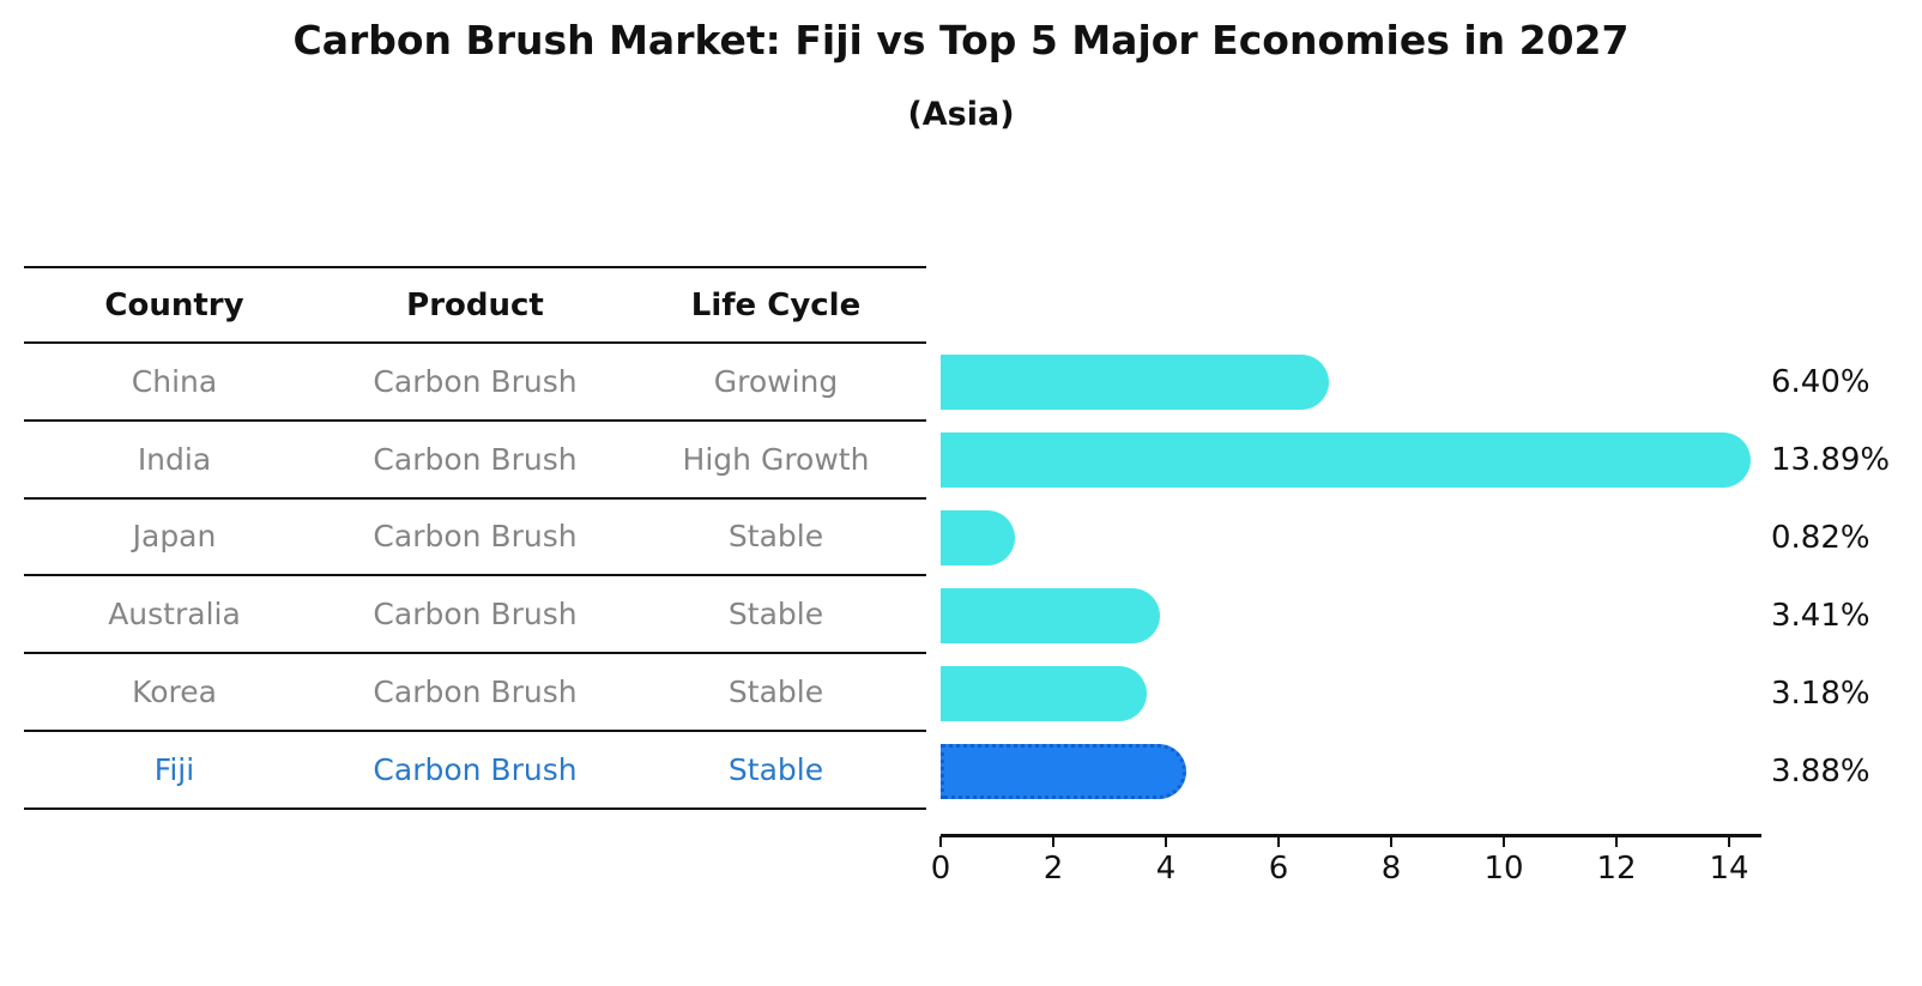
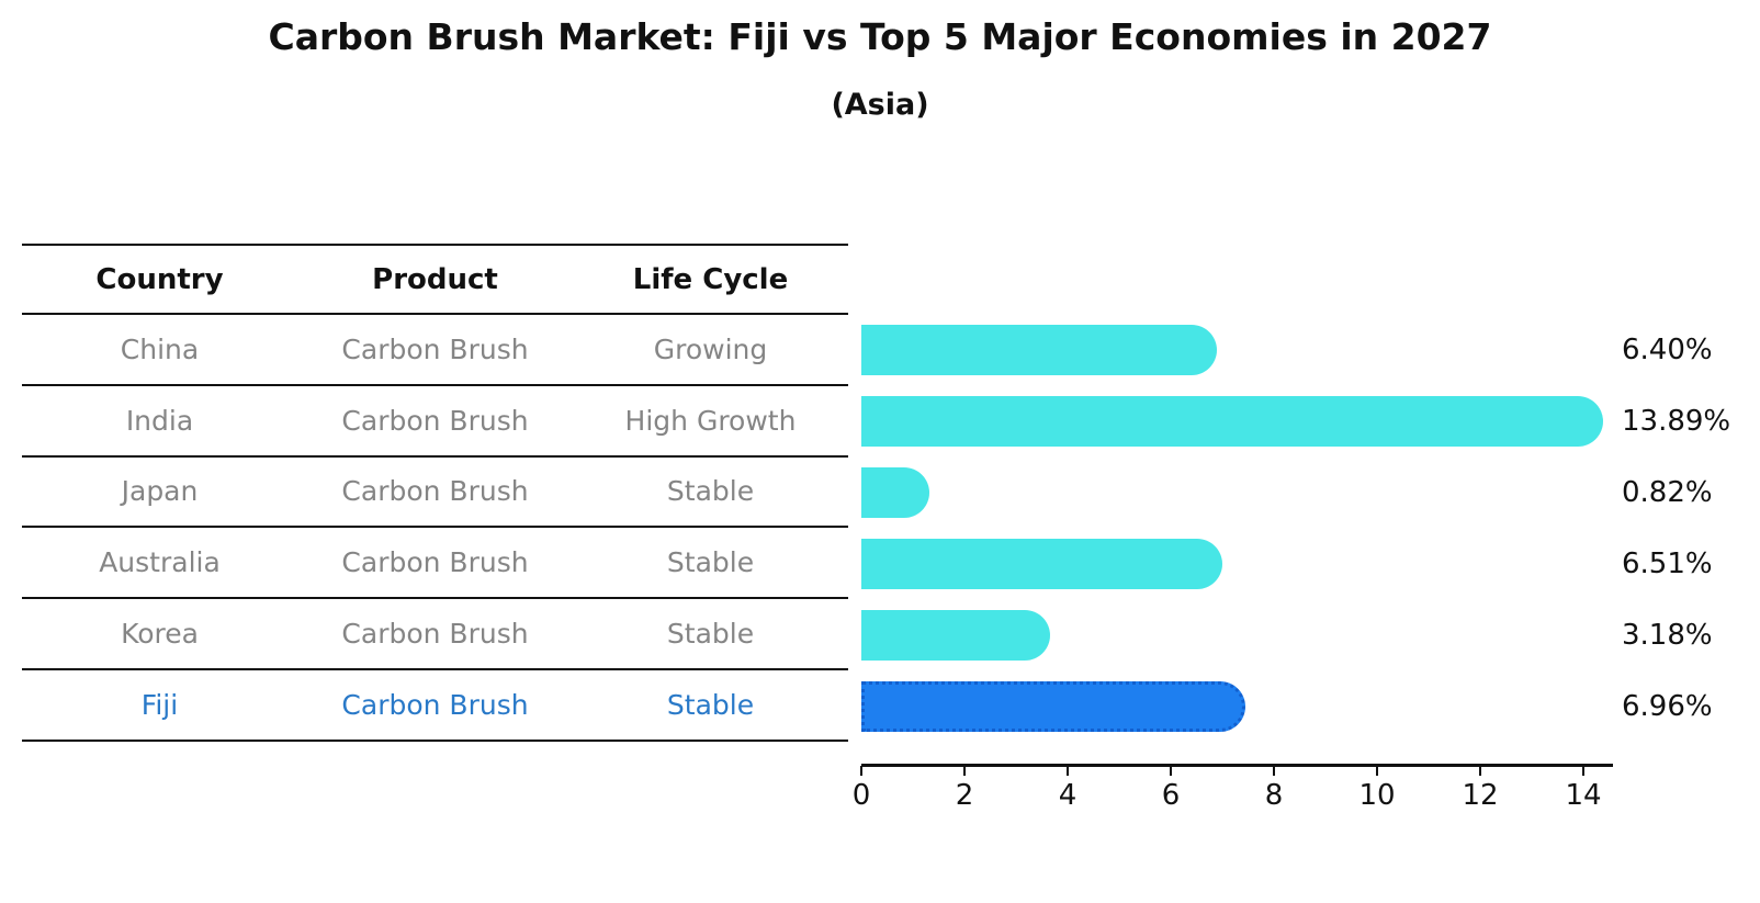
Australia: 3.41% -> 6.51%
Fiji: 3.88% -> 6.96%
